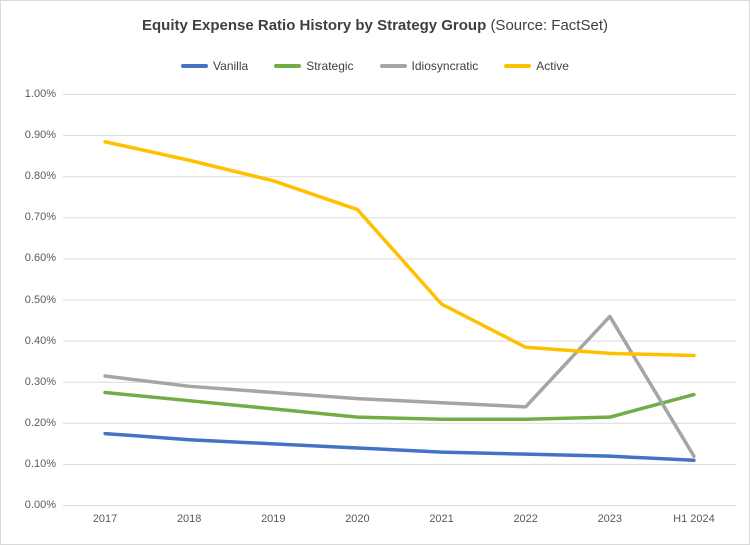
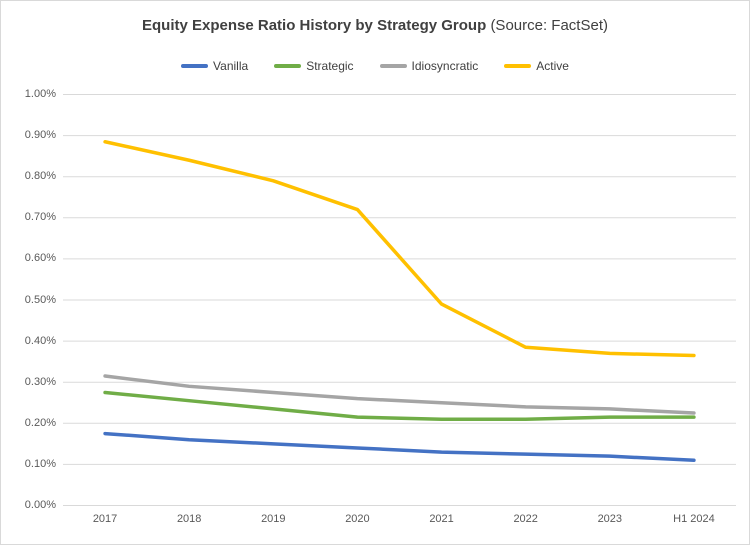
Idiosyncratic/2023: 0.46% -> 0.23%
Strategic/H1 2024: 0.27% -> 0.21%
Idiosyncratic/H1 2024: 0.12% -> 0.23%
